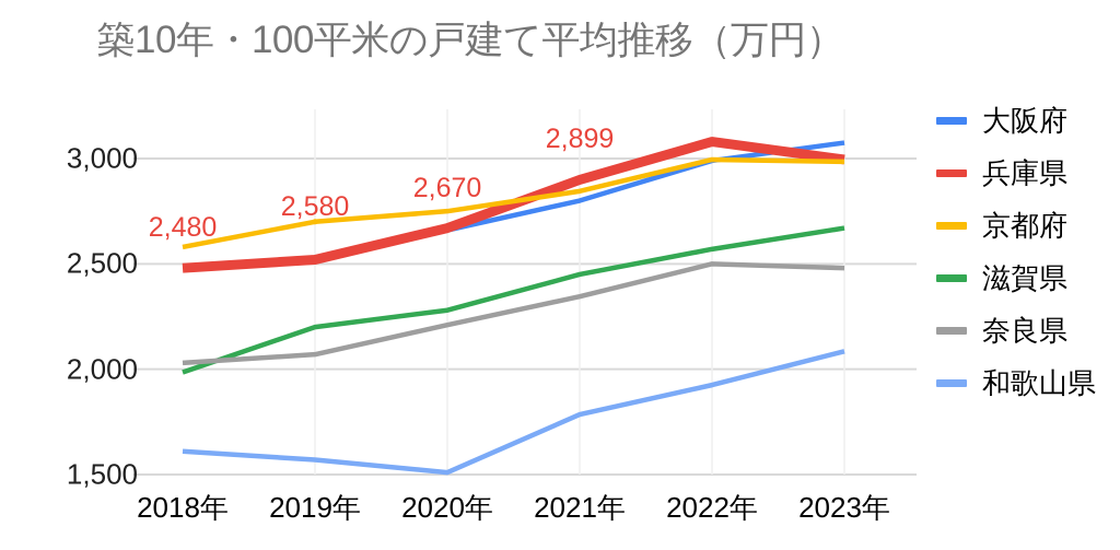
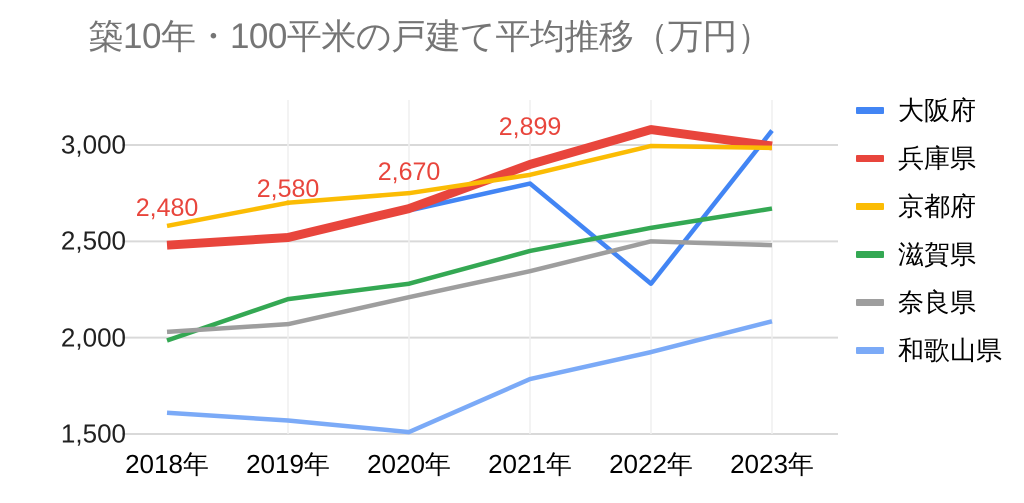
大阪府/2022年: 2990 -> 2280
